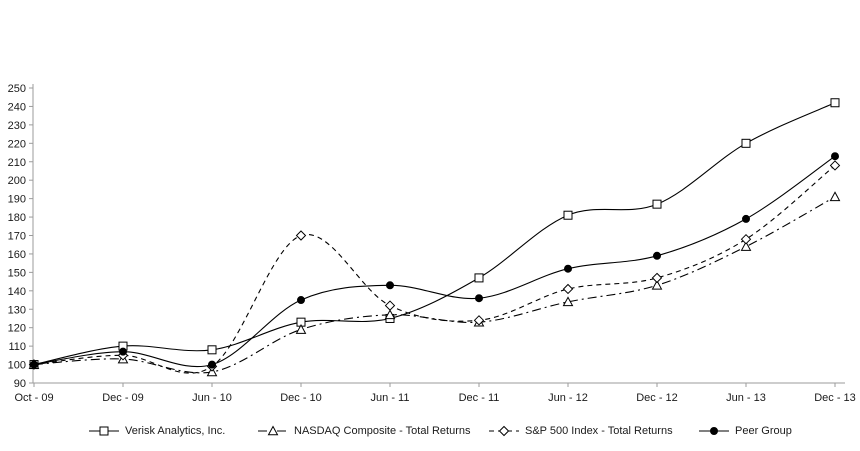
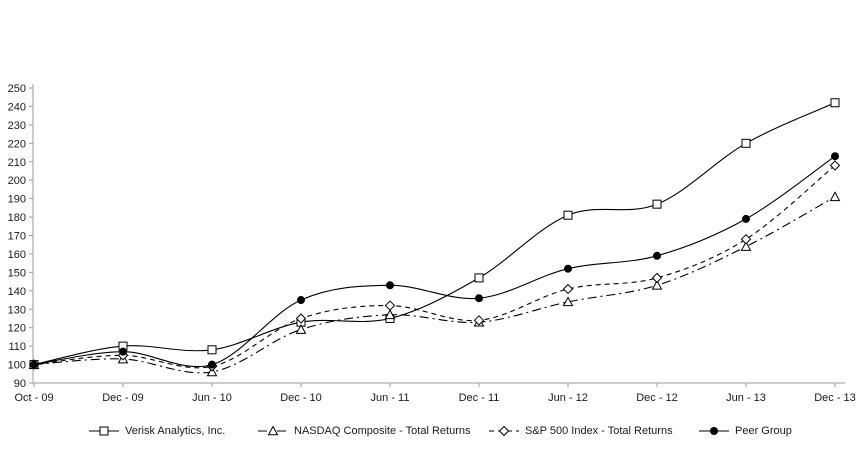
S&P 500 Index - Total Returns/Dec - 10: 170 -> 125
